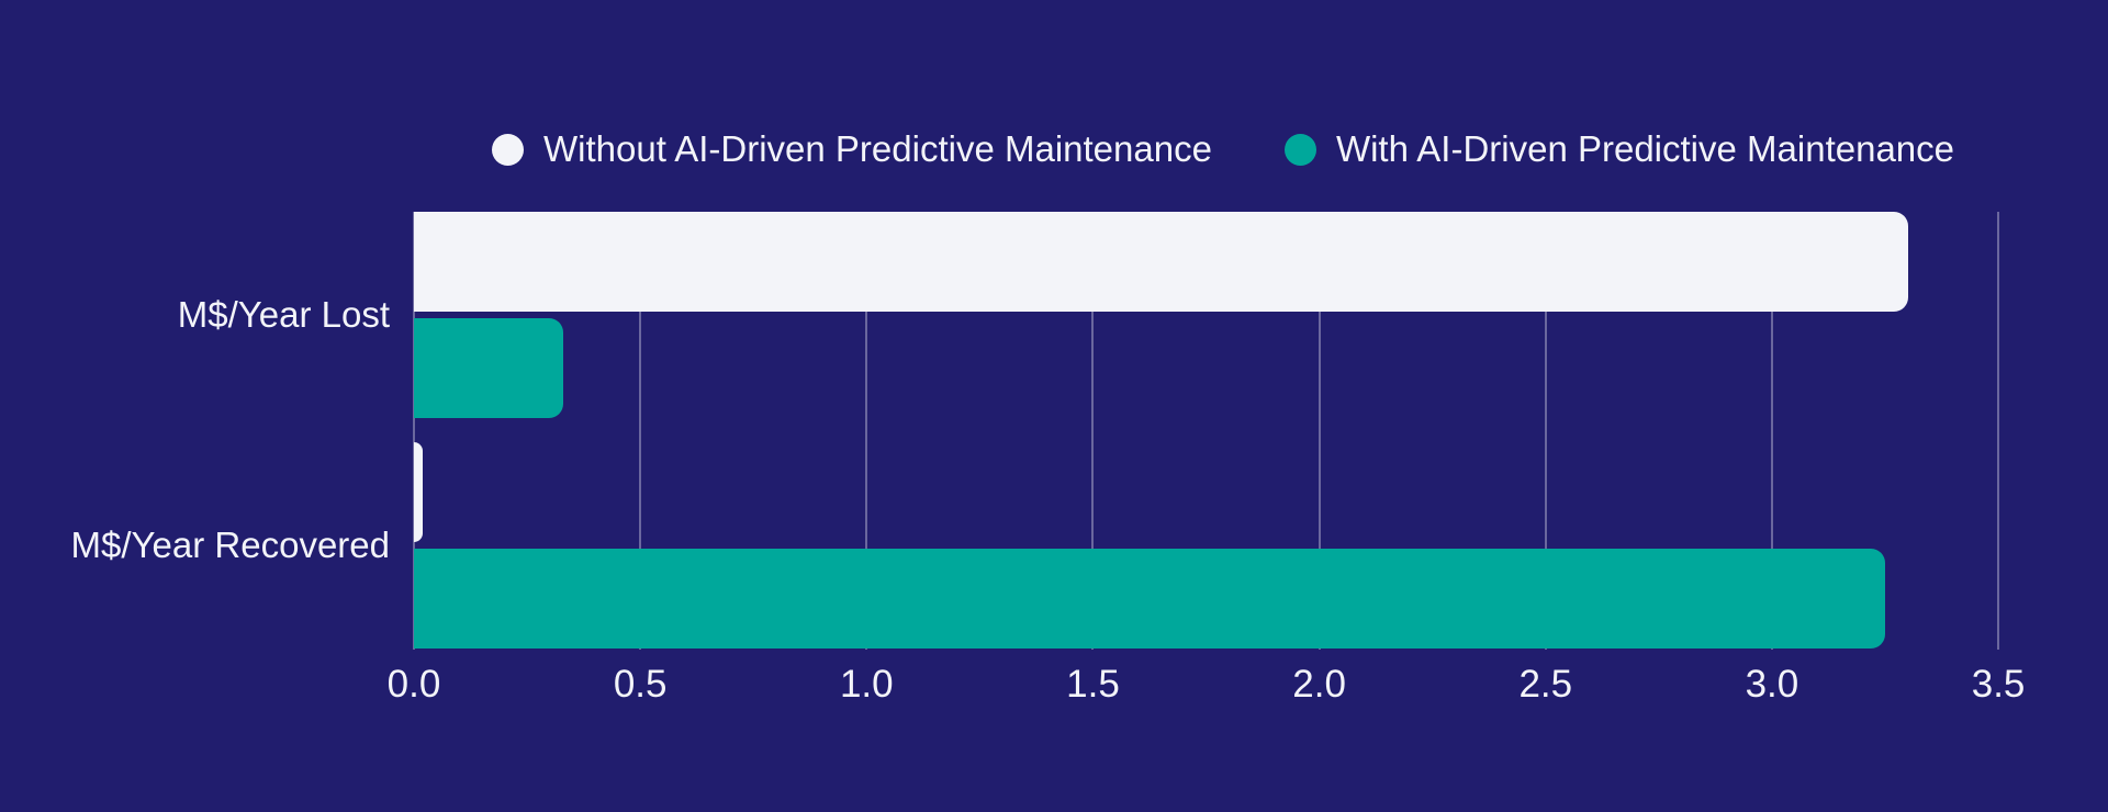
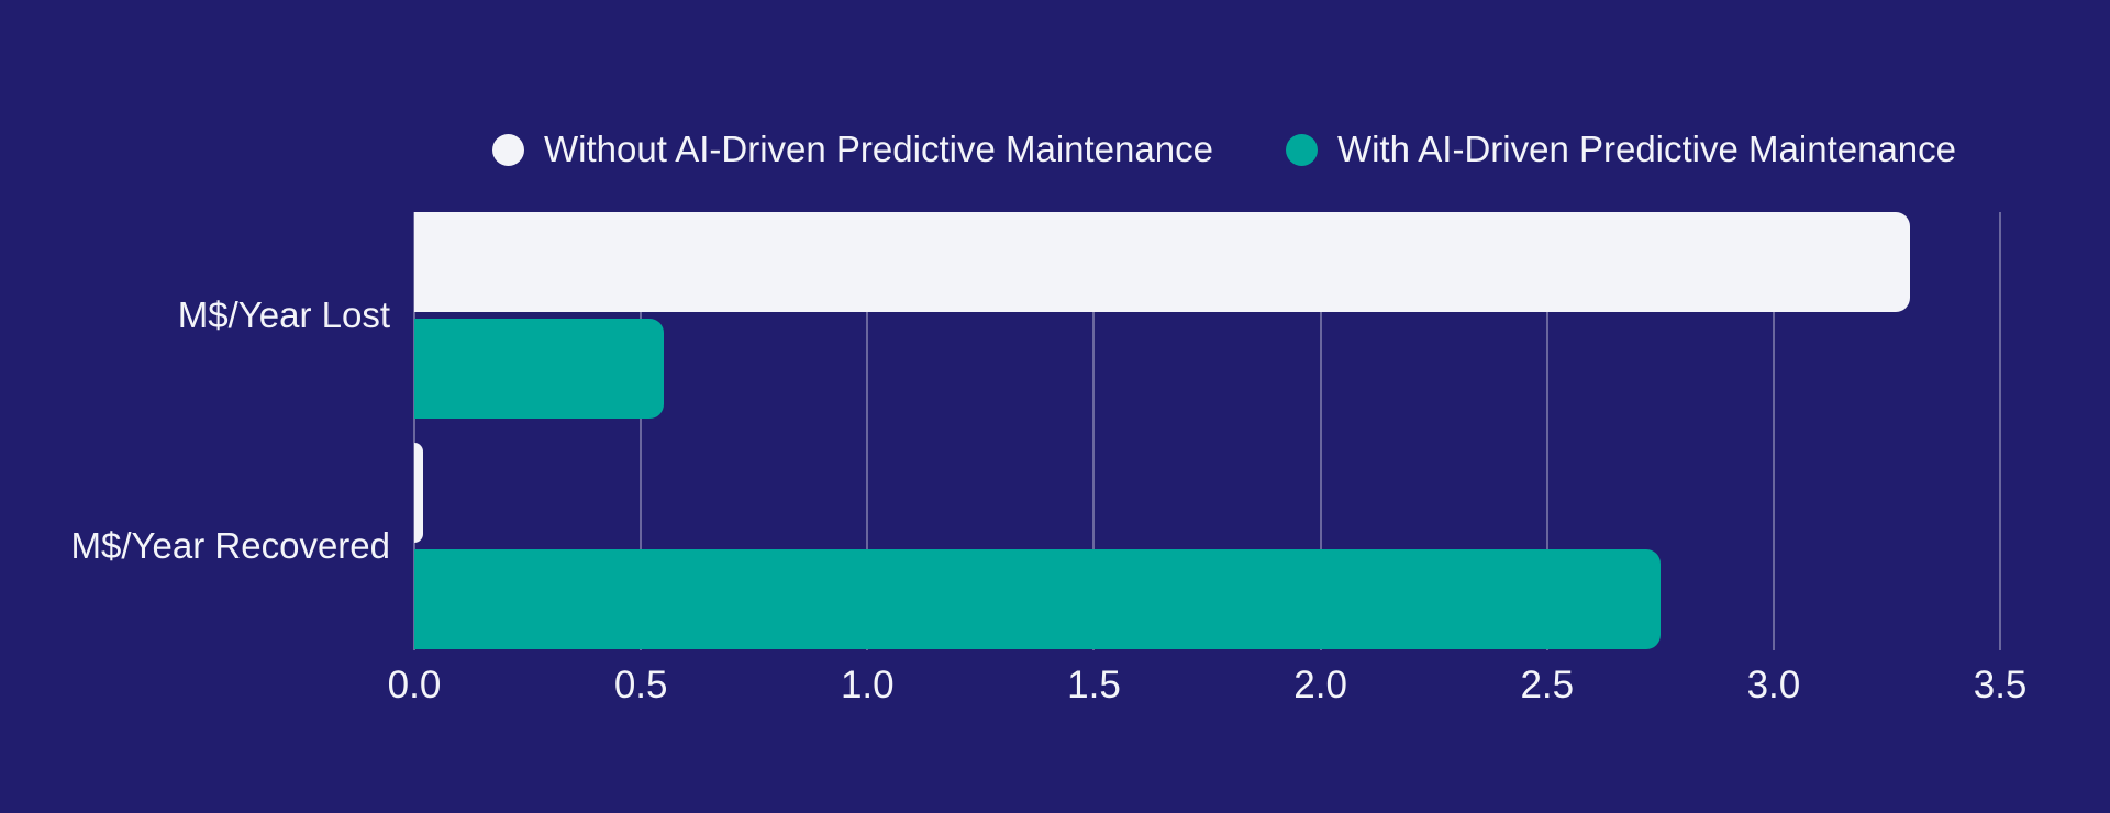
With AI-Driven Predictive Maintenance/M$/Year Lost: 0.33 -> 0.55
With AI-Driven Predictive Maintenance/M$/Year Recovered: 3.25 -> 2.75
